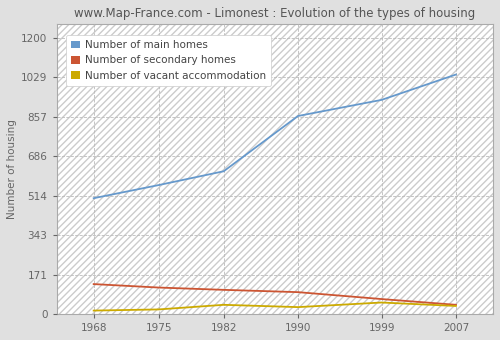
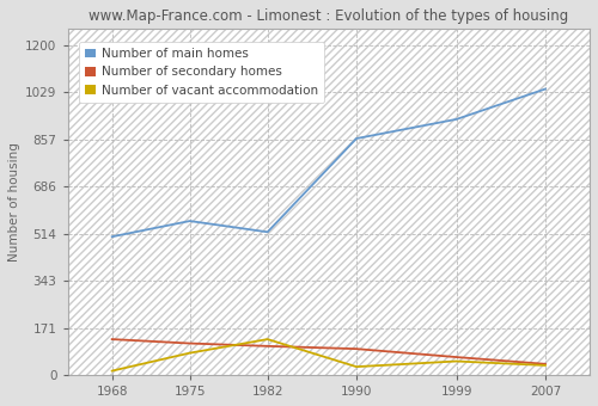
Number of vacant accommodation/1975: 20 -> 80
Number of main homes/1982: 620 -> 520
Number of vacant accommodation/1982: 40 -> 130
